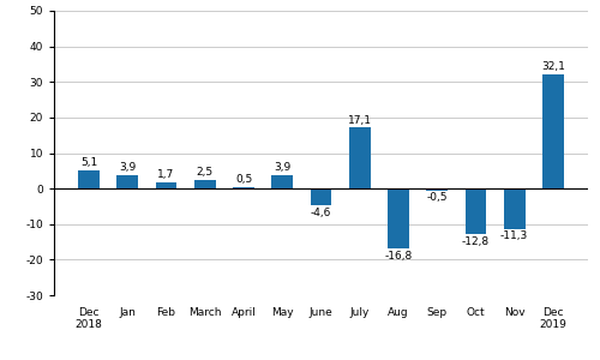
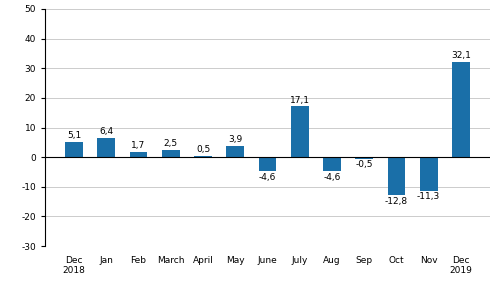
Jan: 3,9 -> 6,4
Aug: -16,8 -> -4,6
